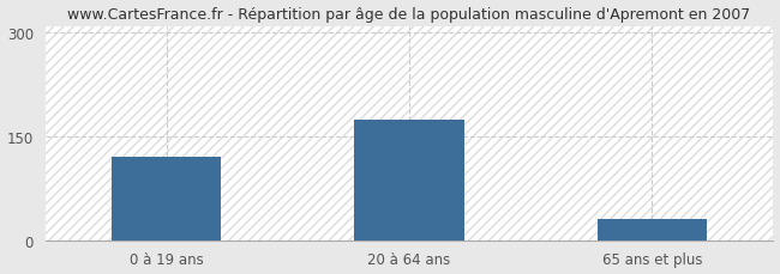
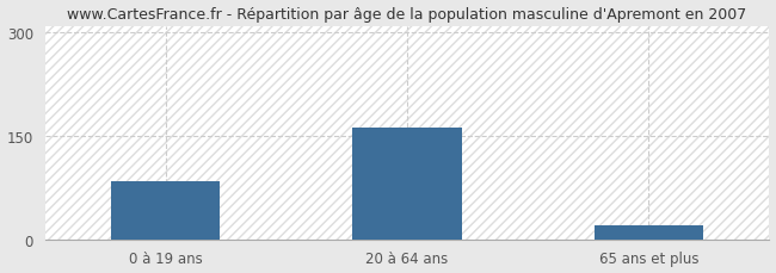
0 à 19 ans: 120 -> 84
20 à 64 ans: 175 -> 162
65 ans et plus: 30 -> 20
